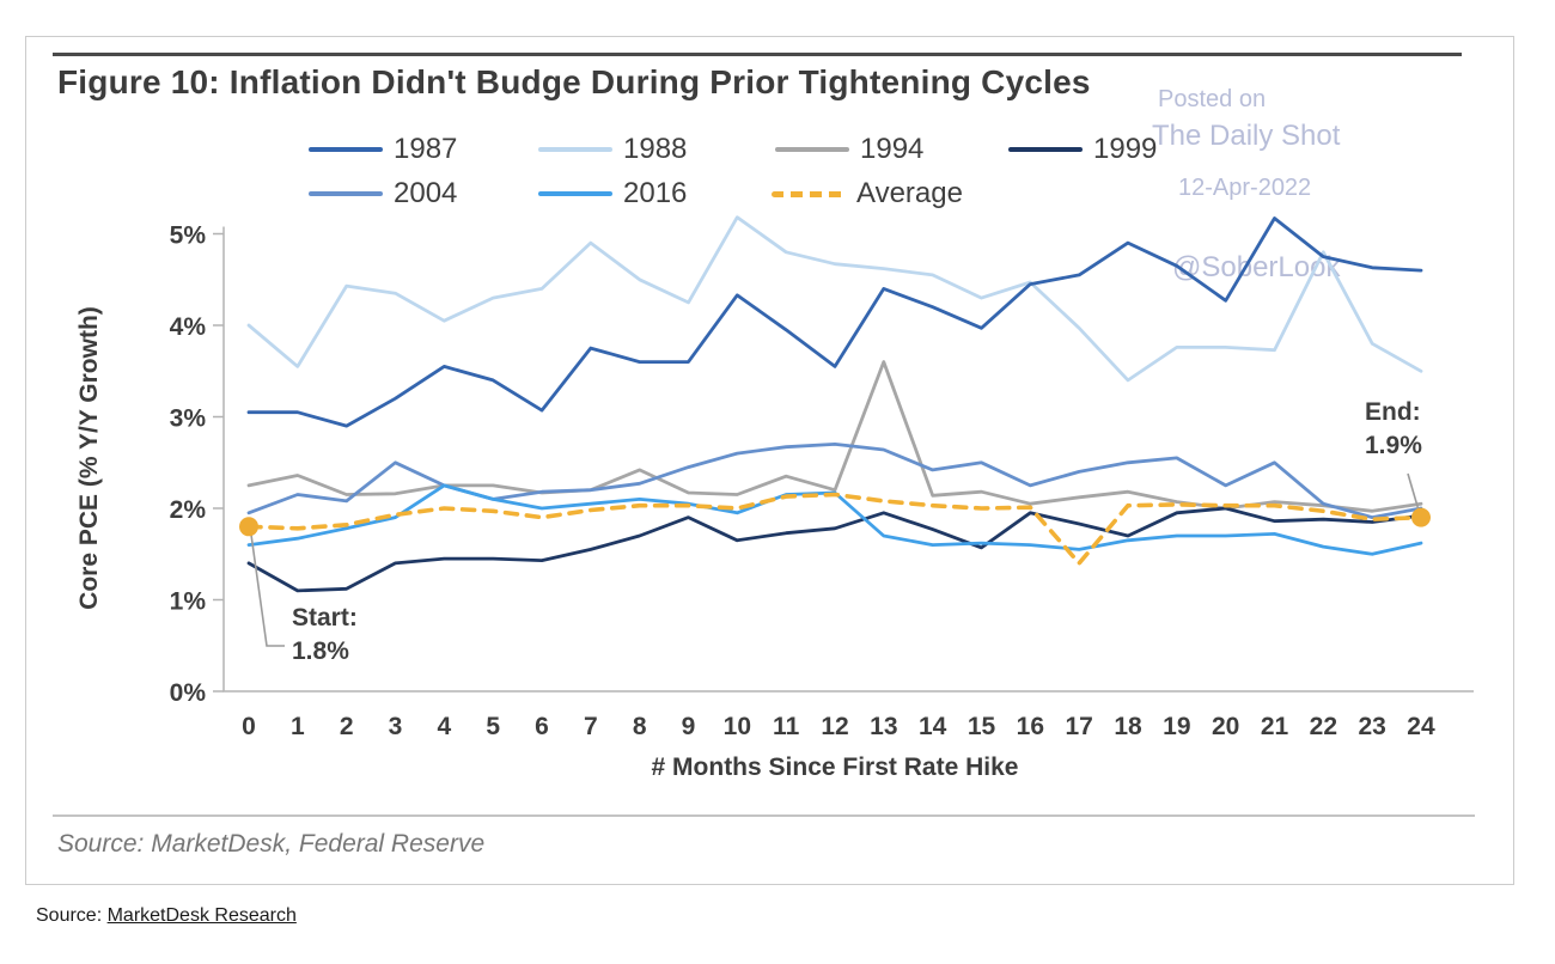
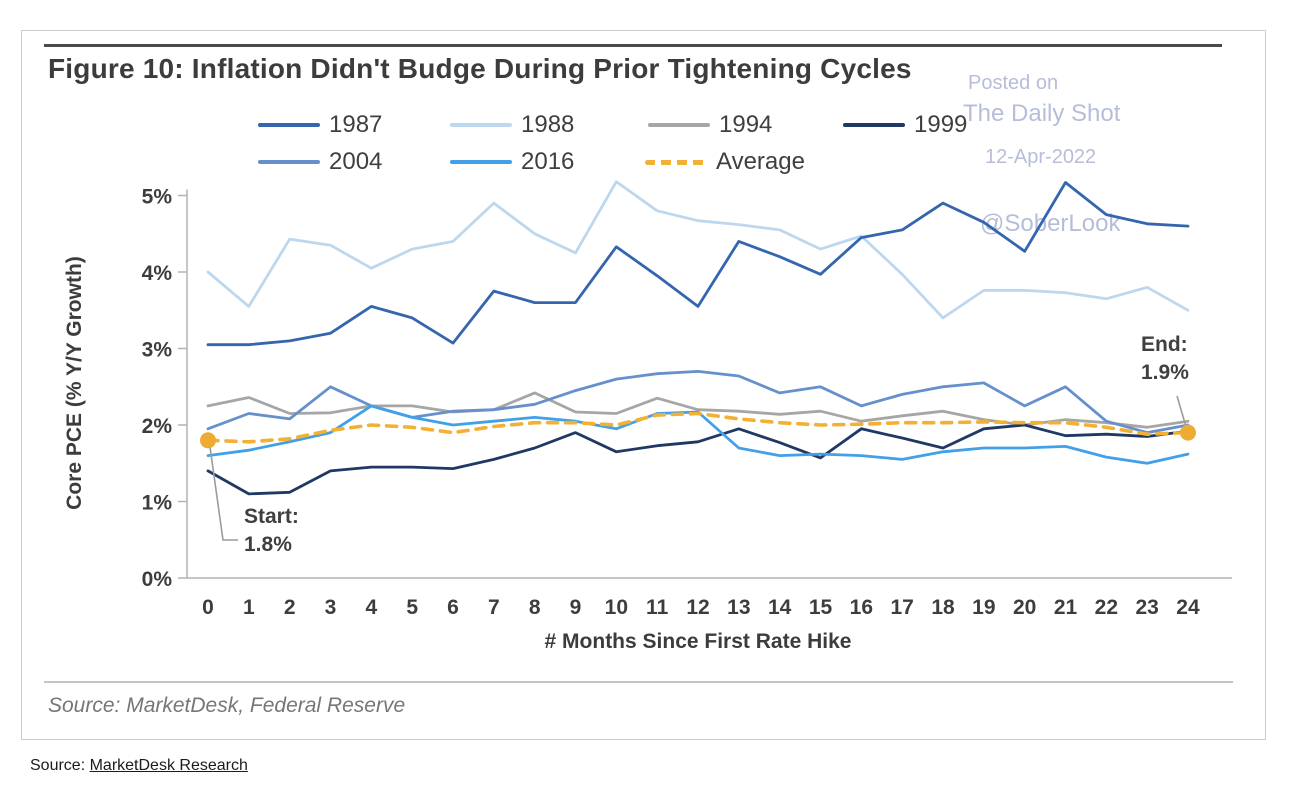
1987/2: 2.9% -> 3.1%
1994/13: 3.6% -> 2.2%
Average/17: 1.4% -> 2.0%
1988/22: 4.8% -> 3.6%
